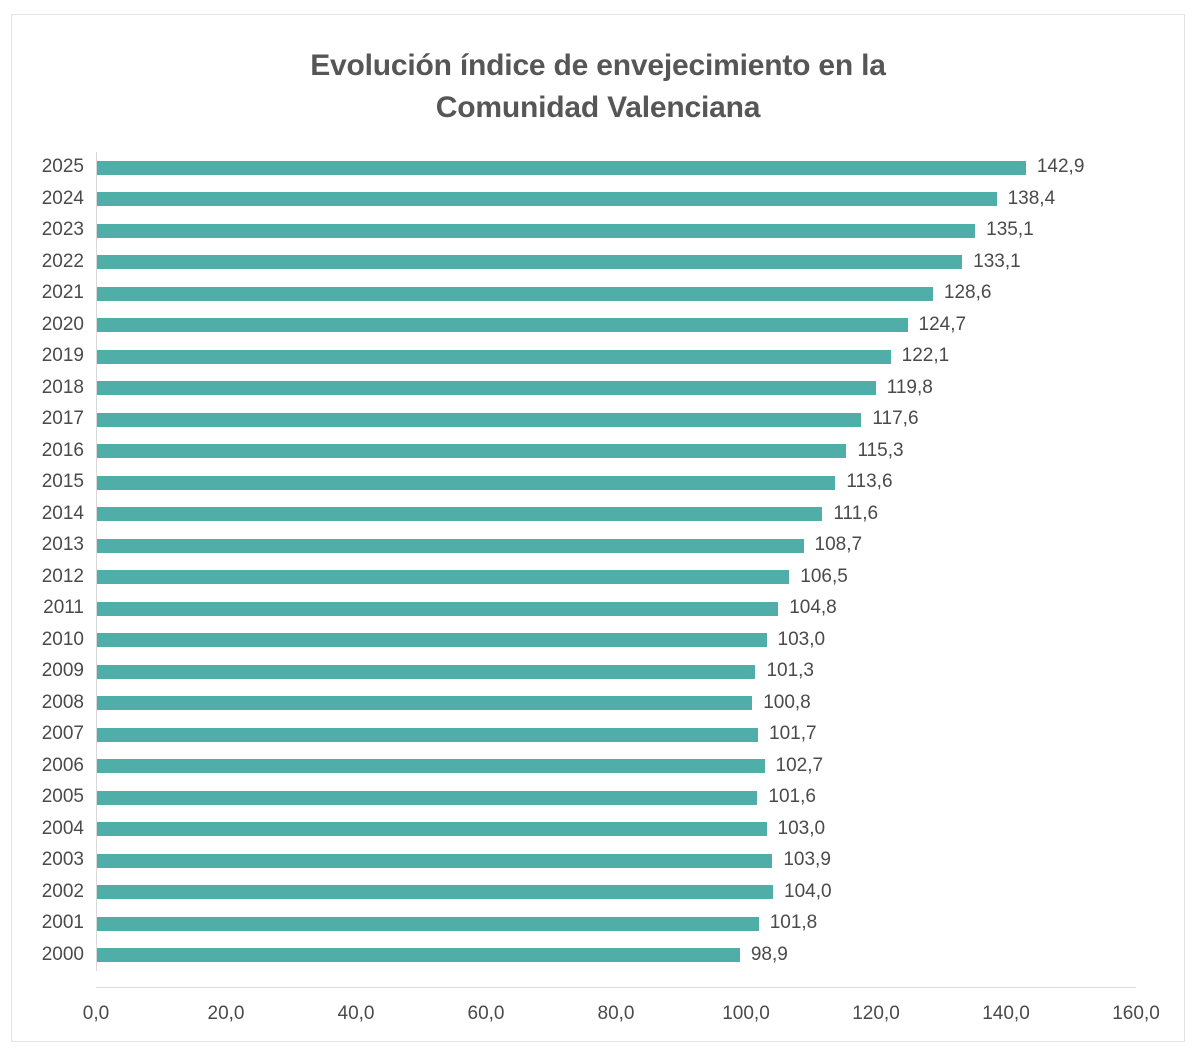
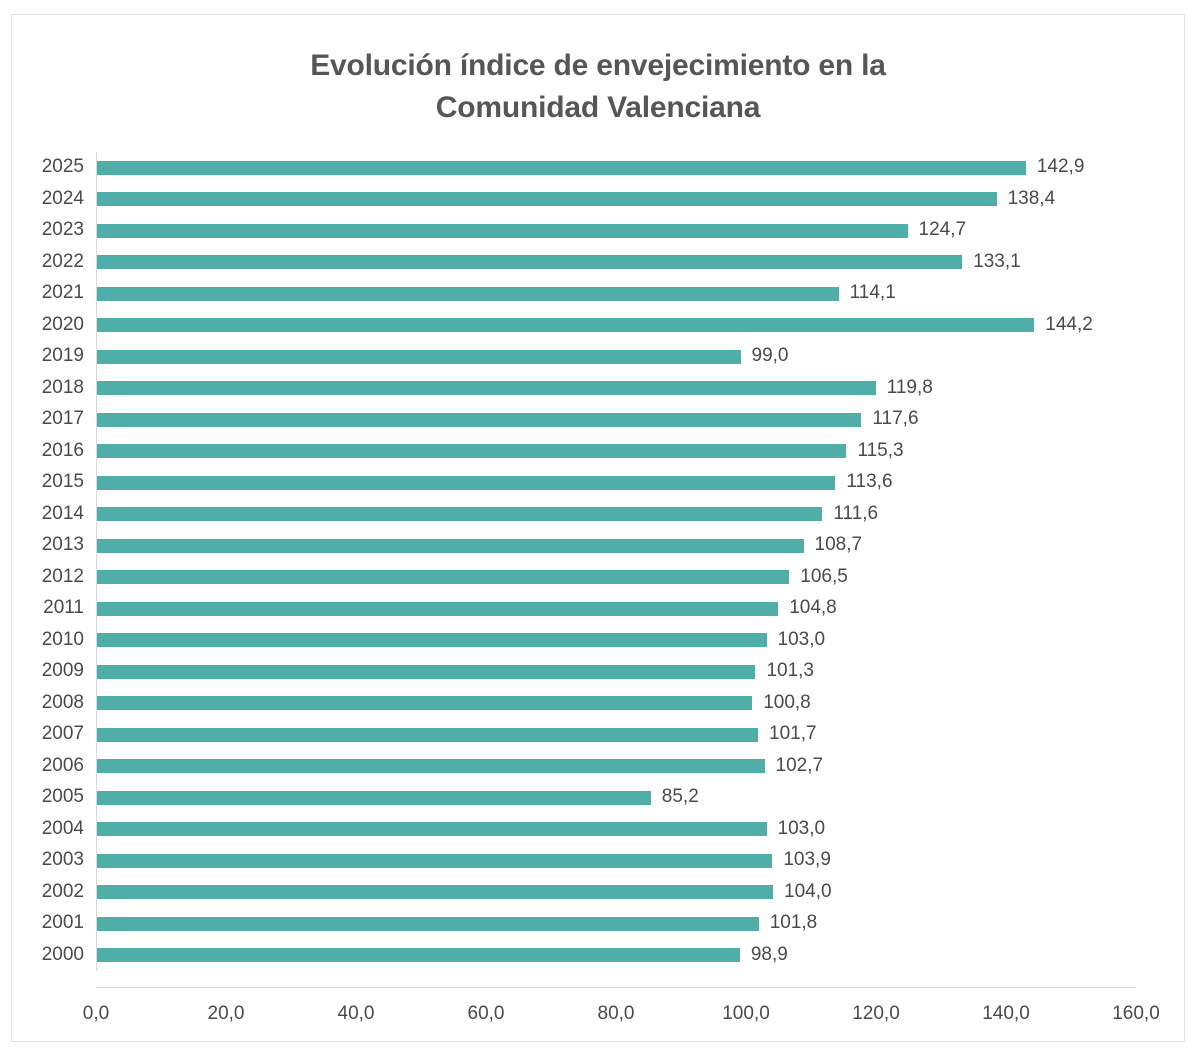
2023: 135,1 -> 124,7
2021: 128,6 -> 114,1
2020: 124,7 -> 144,2
2019: 122,1 -> 99,0
2005: 101,6 -> 85,2
